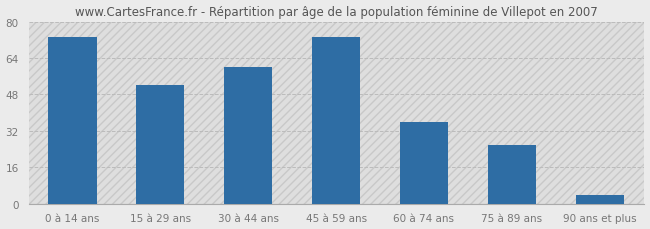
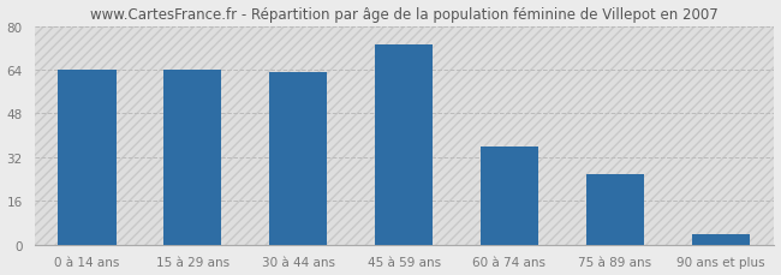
0 à 14 ans: 73 -> 64
15 à 29 ans: 52 -> 64
30 à 44 ans: 60 -> 63
